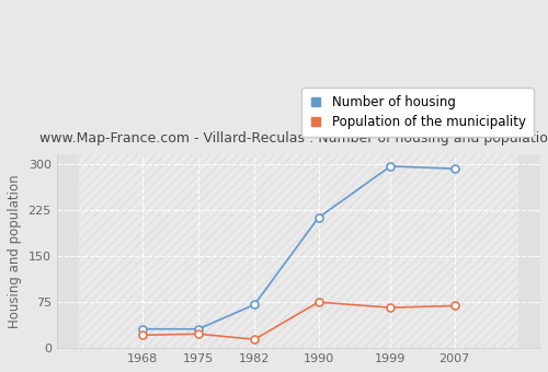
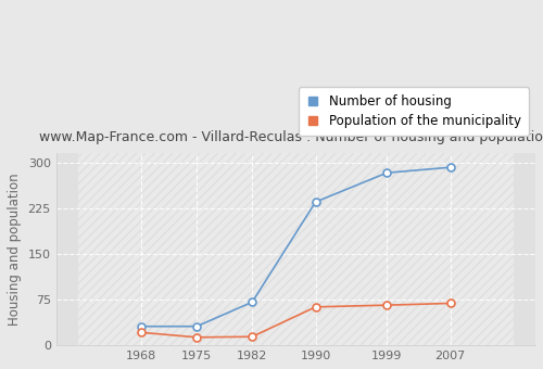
Population of the municipality/1975: 22 -> 12
Number of housing/1990: 212 -> 235
Population of the municipality/1990: 74 -> 62
Number of housing/1999: 296 -> 283
